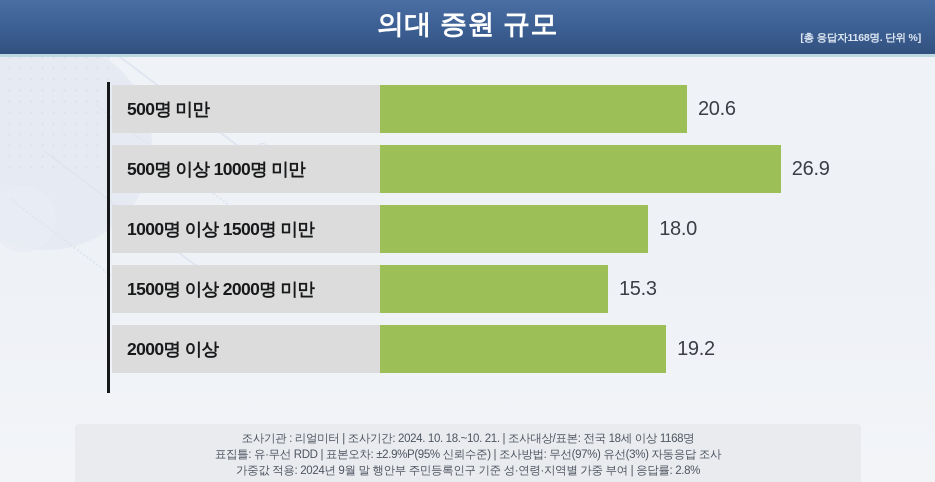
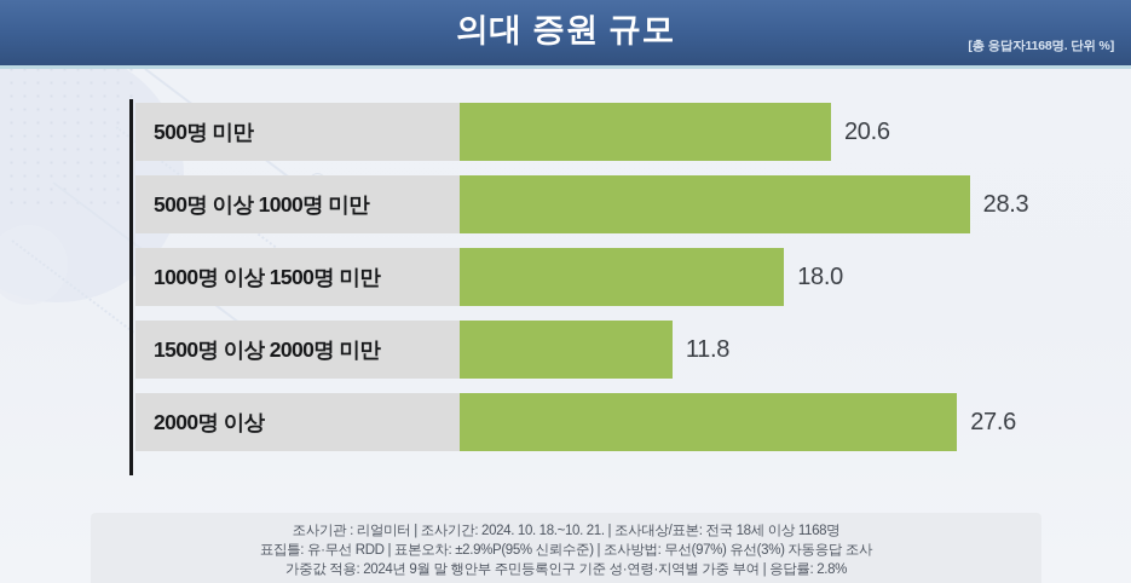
500명 이상 1000명 미만: 26.9 -> 28.3
1500명 이상 2000명 미만: 15.3 -> 11.8
2000명 이상: 19.2 -> 27.6
